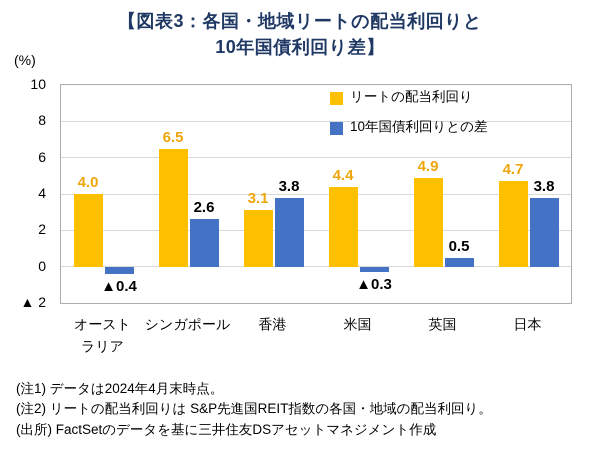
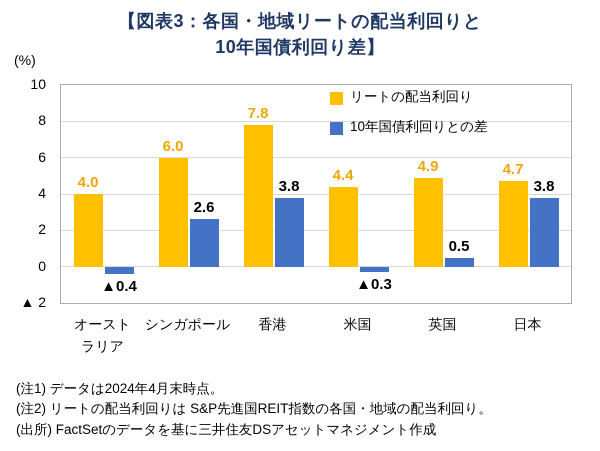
リートの配当利回り/シンガポール: 6.5 -> 6.0
リートの配当利回り/香港: 3.1 -> 7.8
